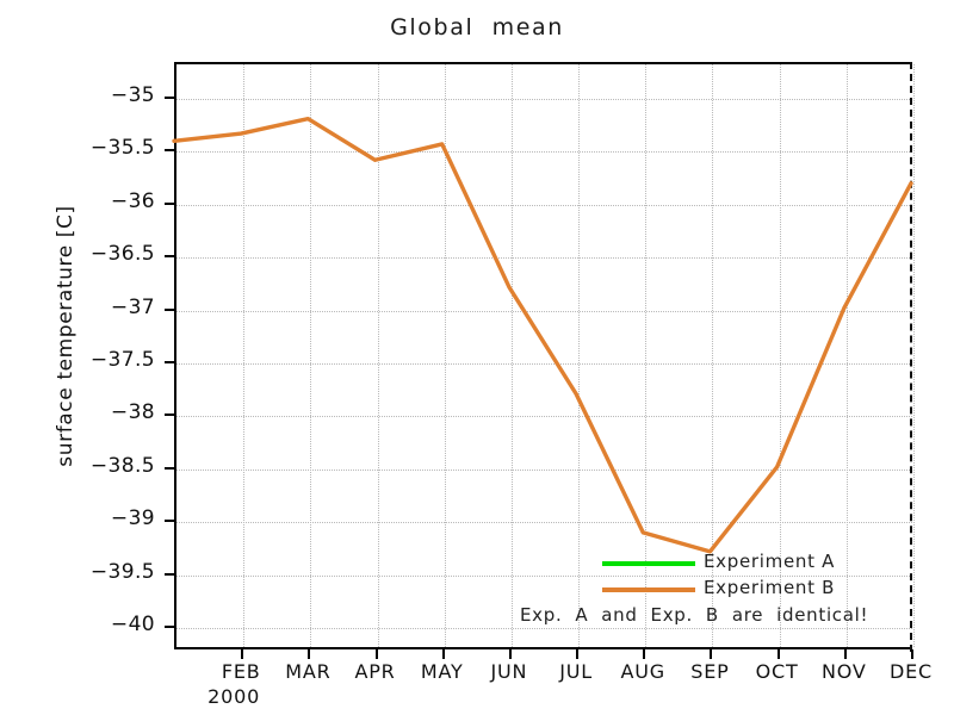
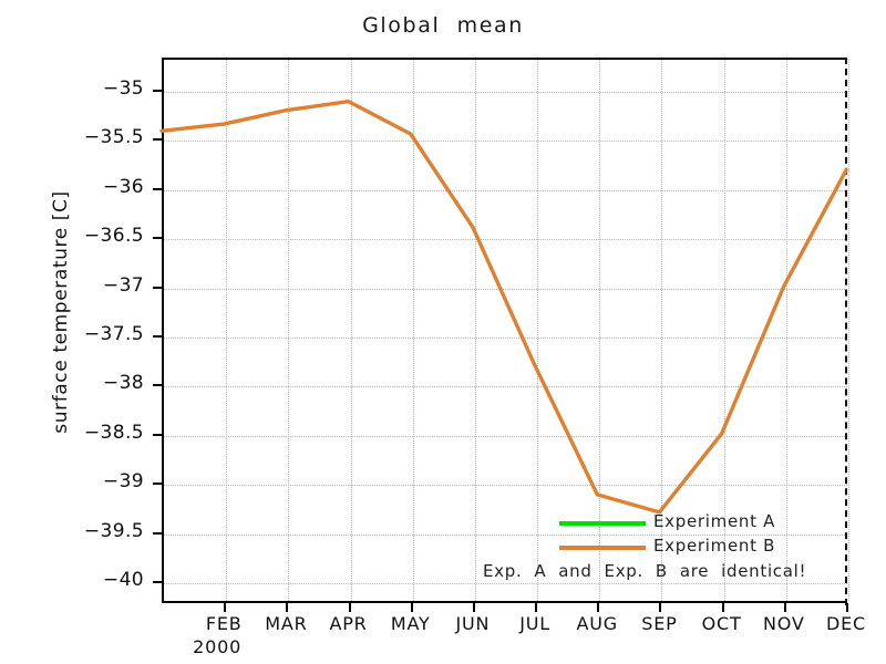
Experiment B/APR: -35.6 -> -35.1
Experiment A/MAY: -35.3 -> -35.5
Experiment B/JUN: -36.8 -> -36.4
